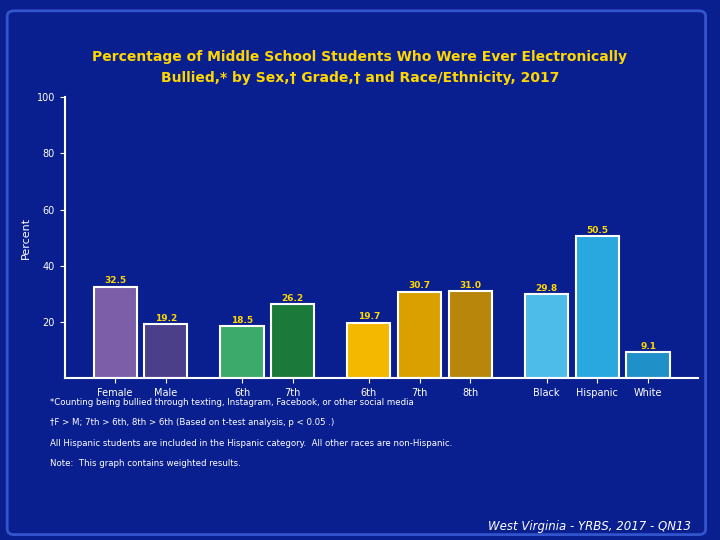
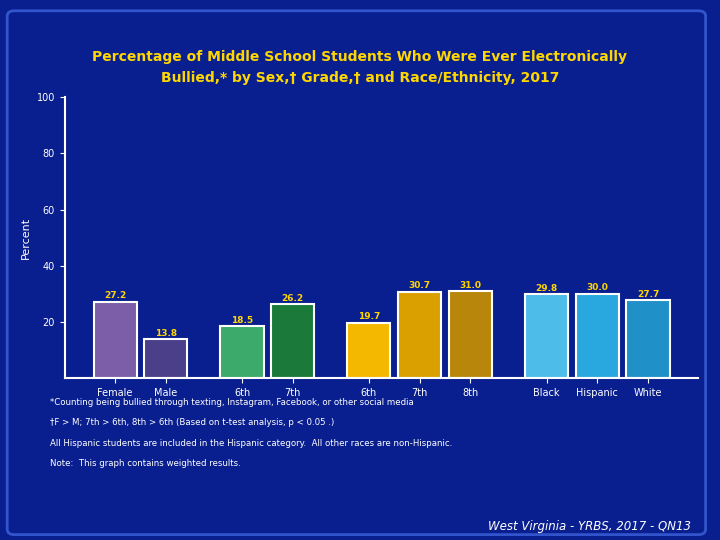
Female: 32.5 -> 27.2
Male: 19.2 -> 13.8
Hispanic: 50.5 -> 30.0
White: 9.1 -> 27.7
